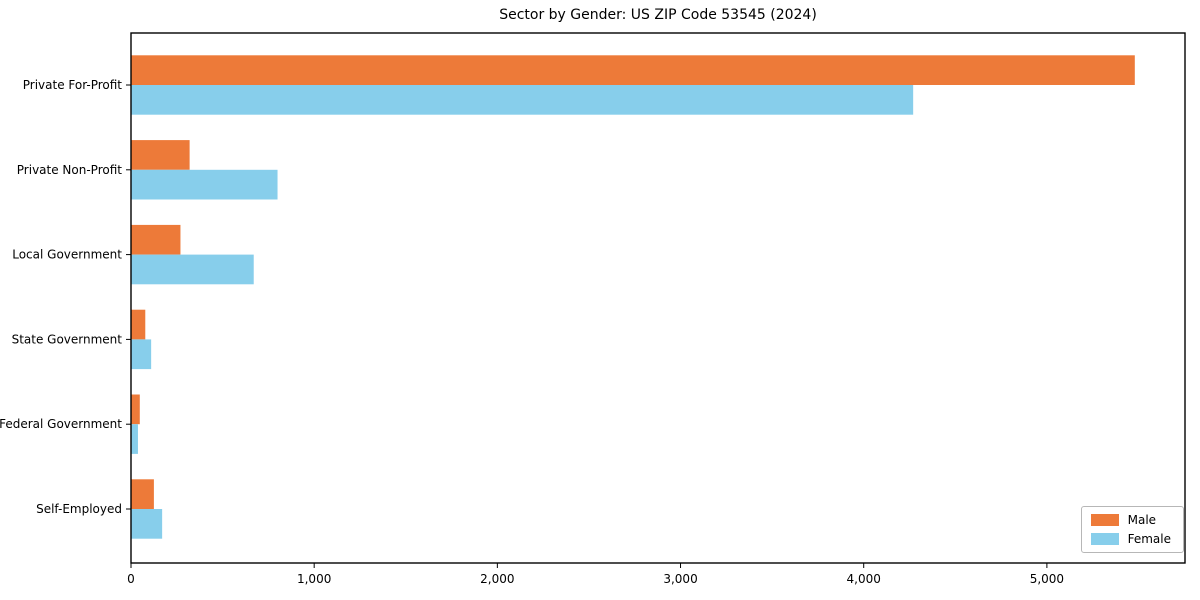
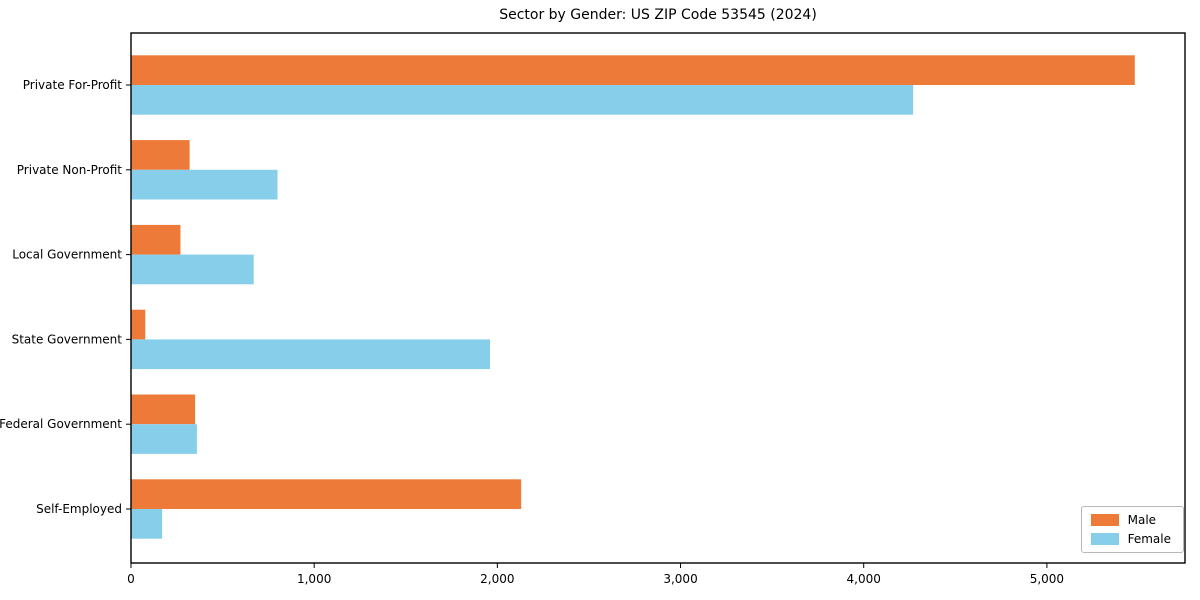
Female/State Government: 110 -> 1960
Male/Federal Government: 50 -> 350
Female/Federal Government: 40 -> 360
Male/Self-Employed: 120 -> 2130
